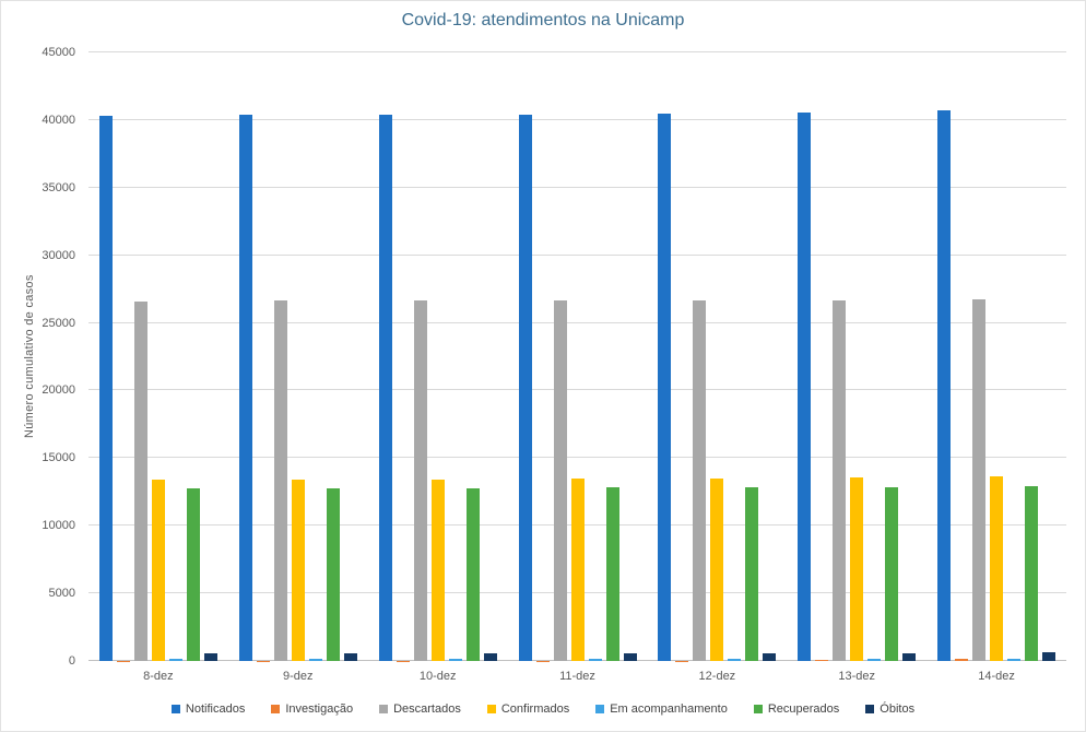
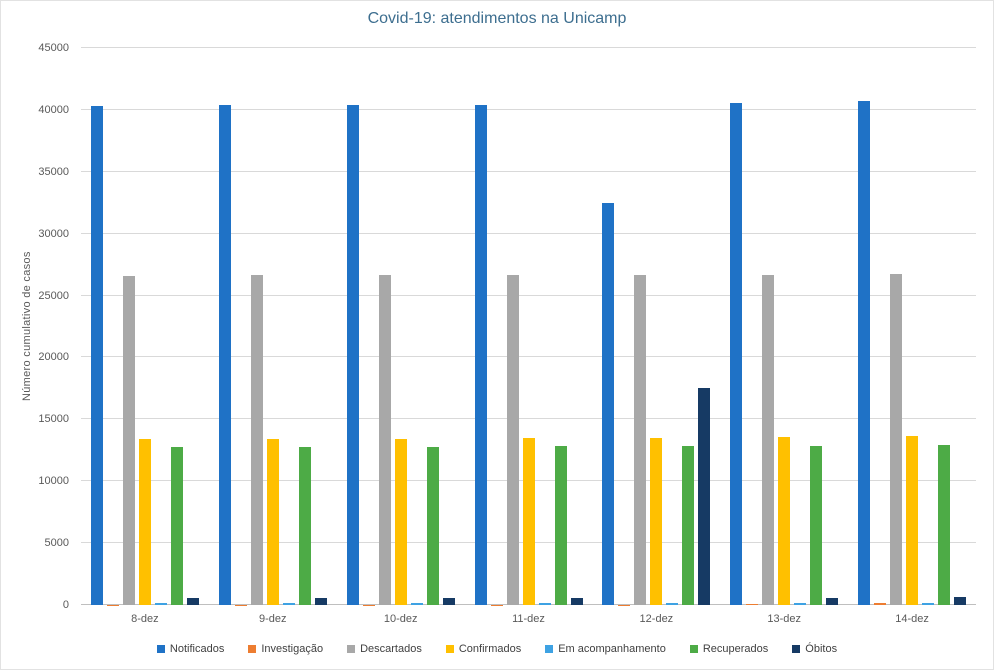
Notificados/12-dez: 40500 -> 32500
Óbitos/12-dez: 600 -> 17500
